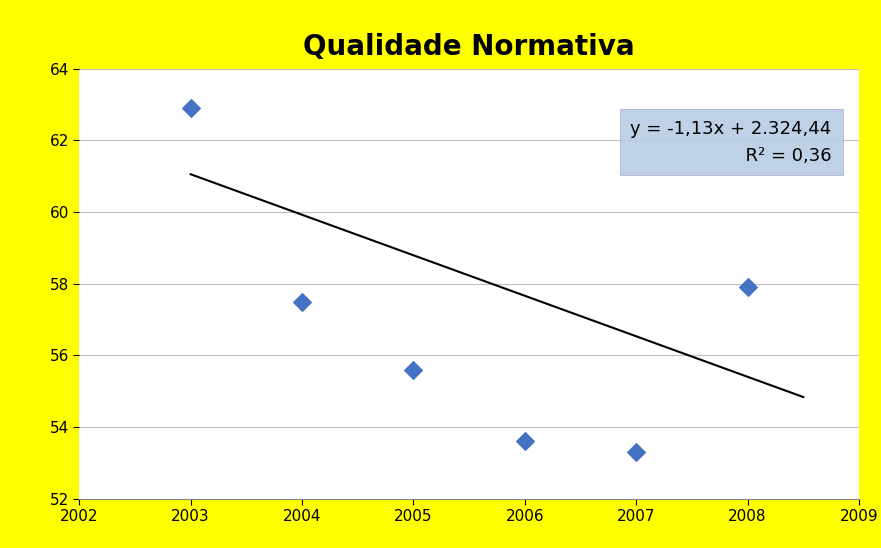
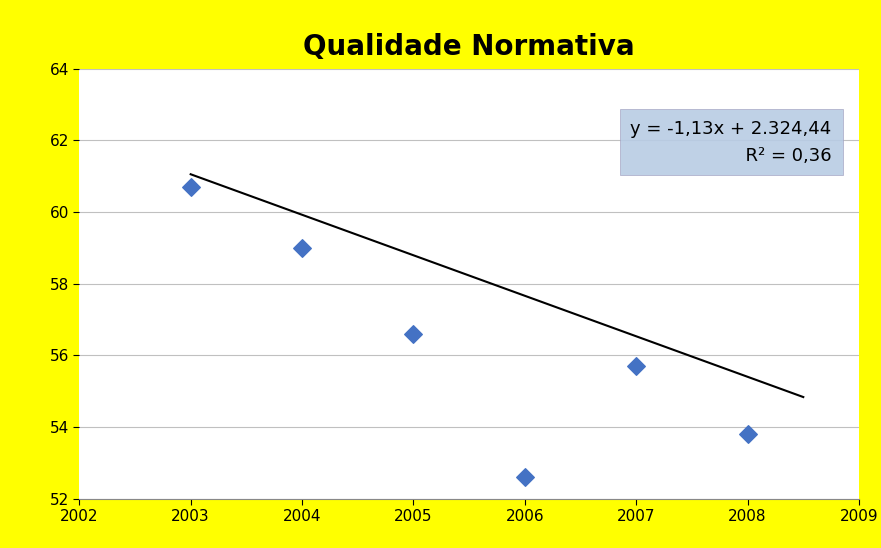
2003: 62.9 -> 60.7
2004: 57.5 -> 59.0
2005: 55.6 -> 56.6
2006: 53.6 -> 52.6
2007: 53.3 -> 55.7
2008: 57.9 -> 53.8
